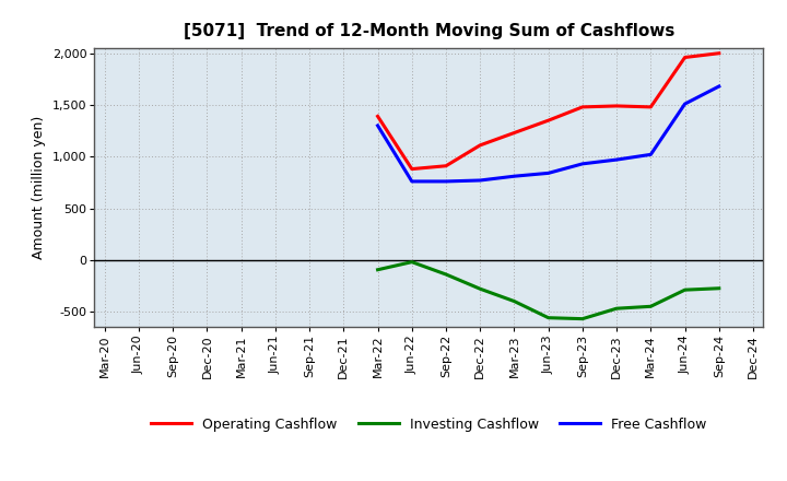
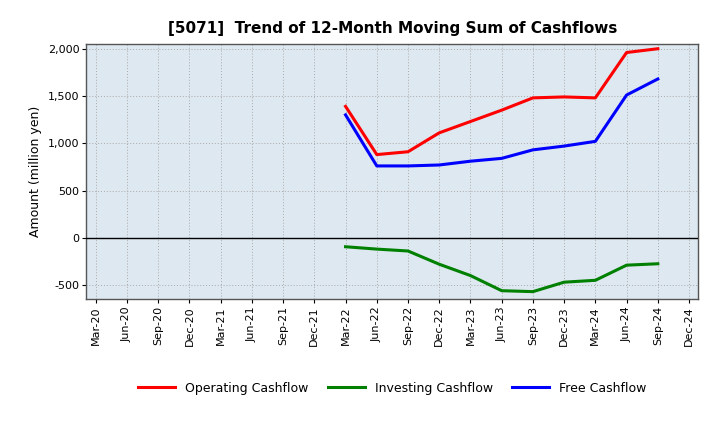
Investing Cashflow/Jun-22: -20 -> -120
